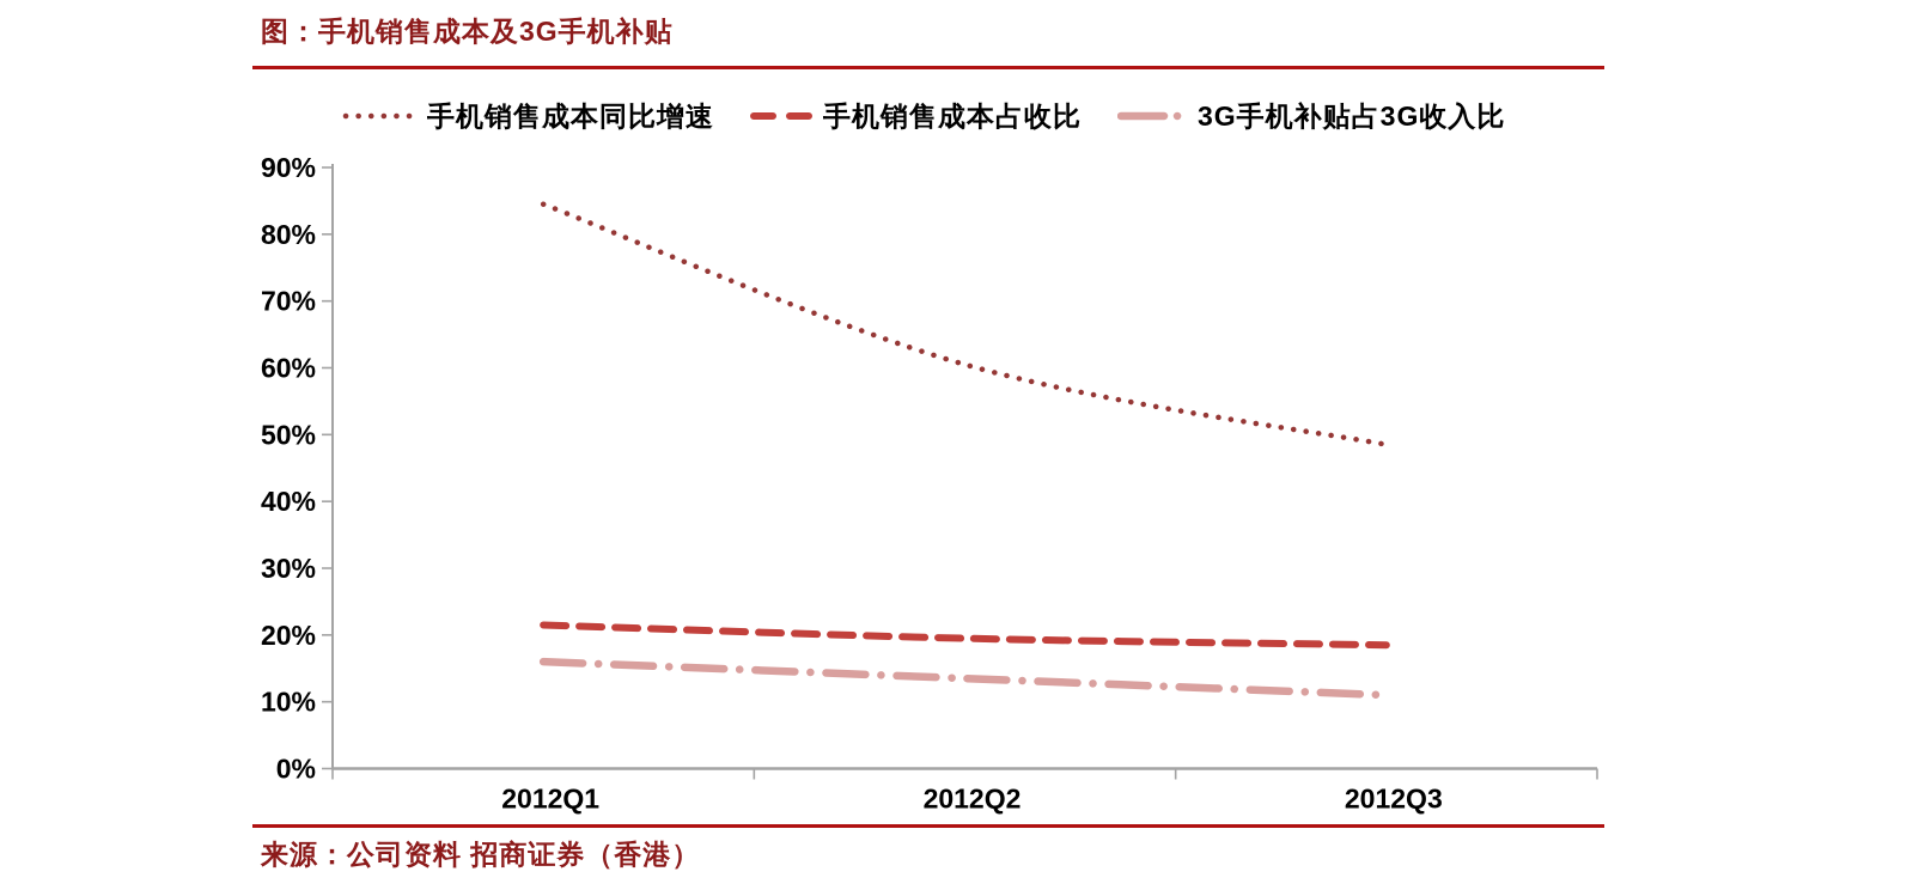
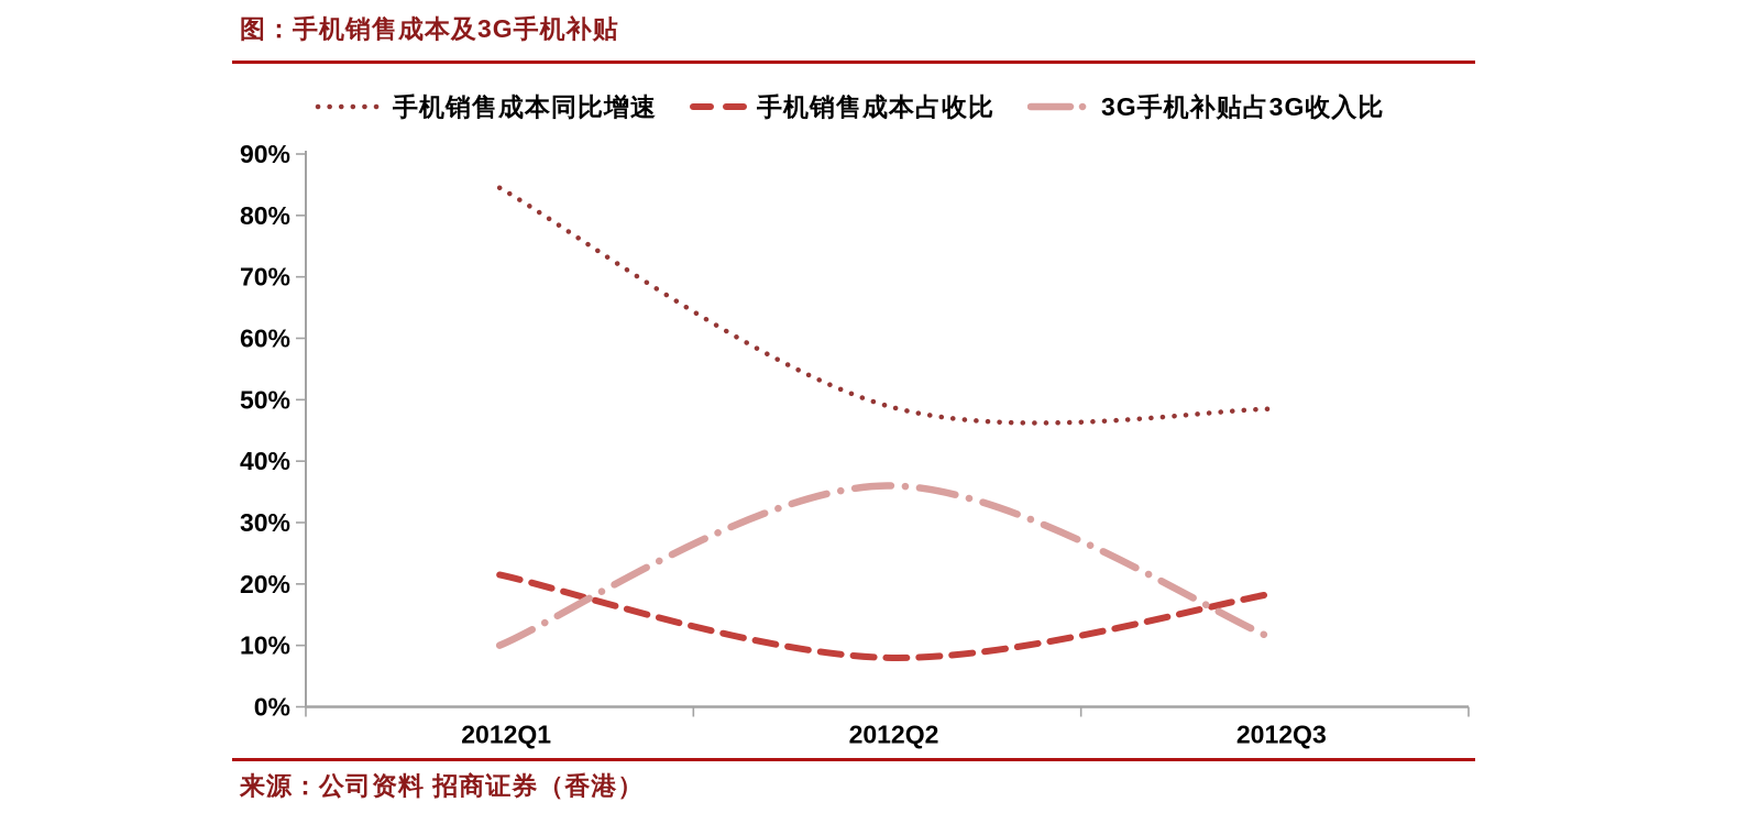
3G手机补贴占3G收入比/2012Q1: 16% -> 10%
手机销售成本同比增速/2012Q2: 60% -> 49%
手机销售成本占收比/2012Q2: 20% -> 8%
3G手机补贴占3G收入比/2012Q2: 14% -> 36%
